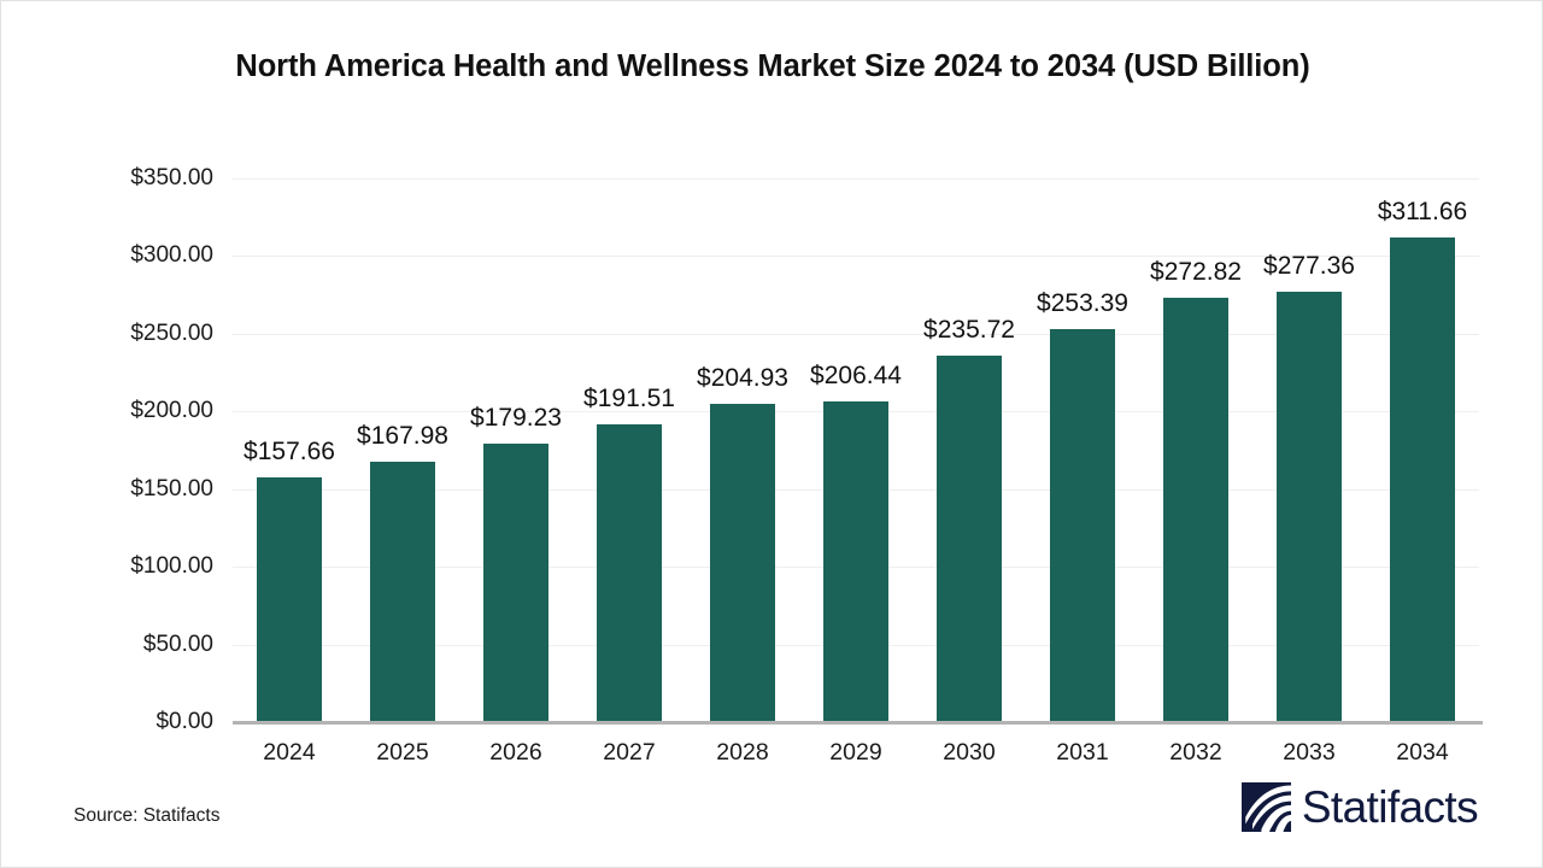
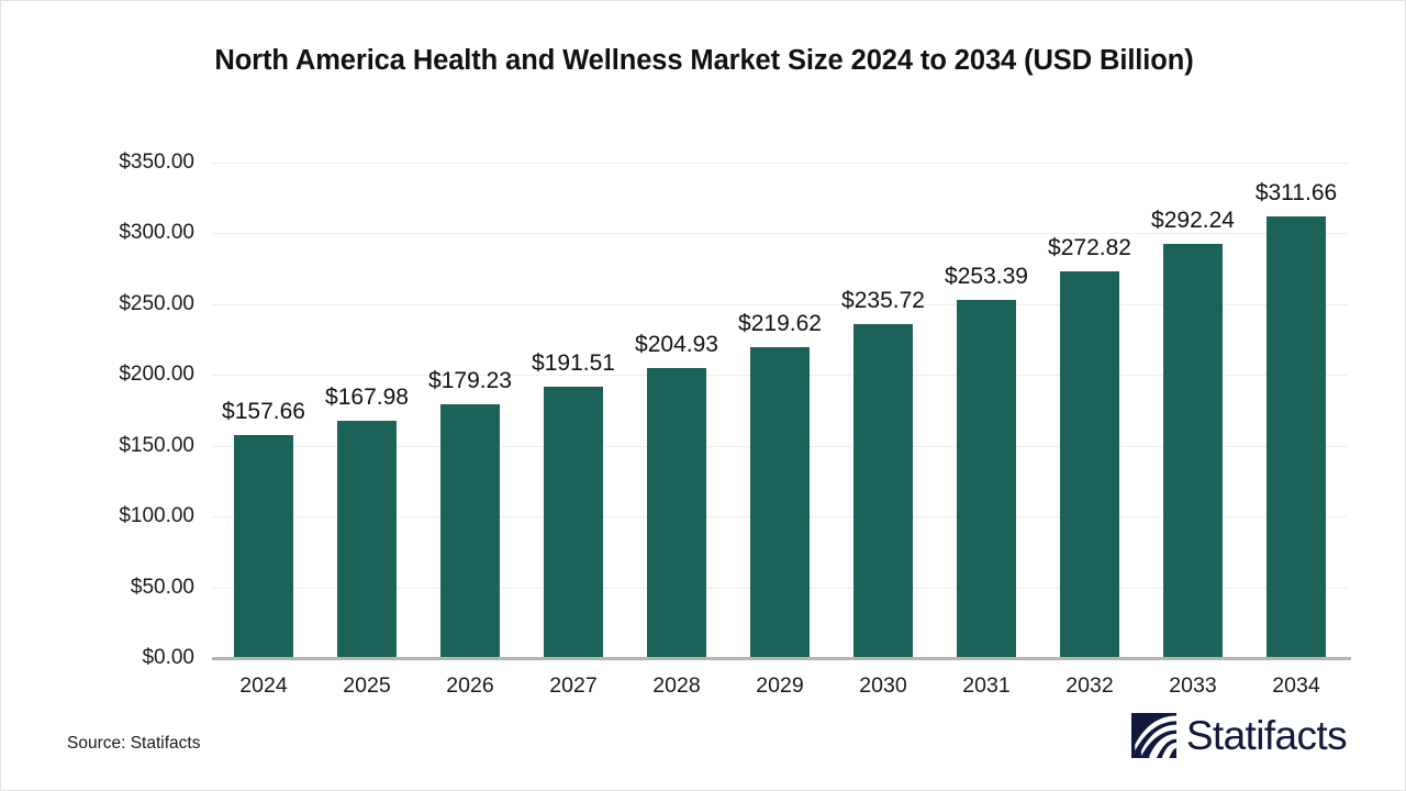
2029: $206.44 -> $219.62
2033: $277.36 -> $292.24
